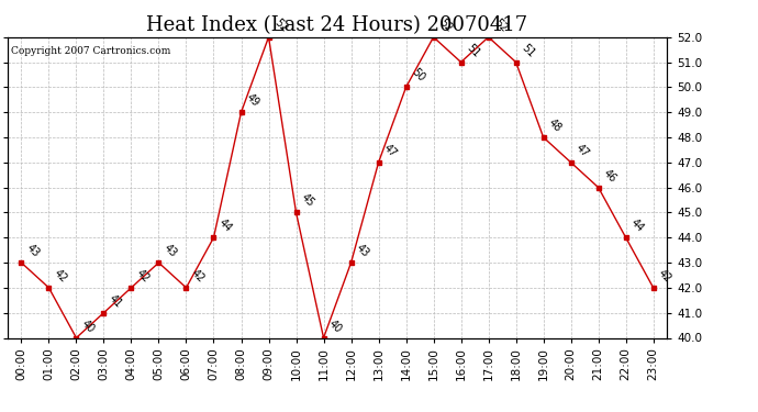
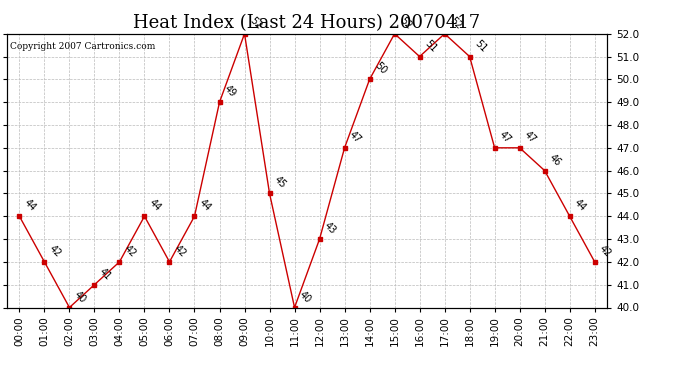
00:00: 43 -> 44
05:00: 43 -> 44
19:00: 48 -> 47
